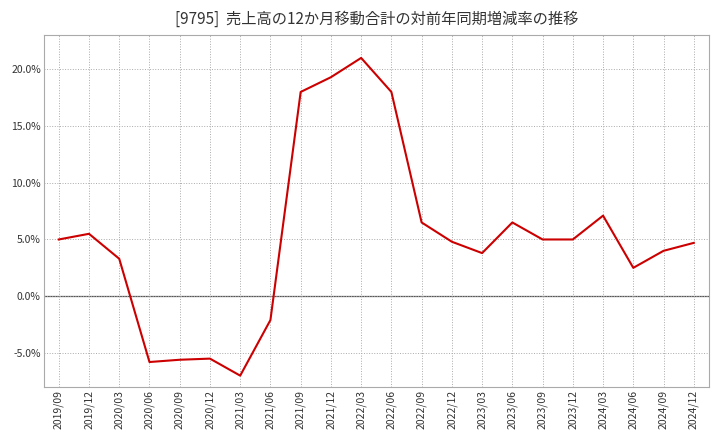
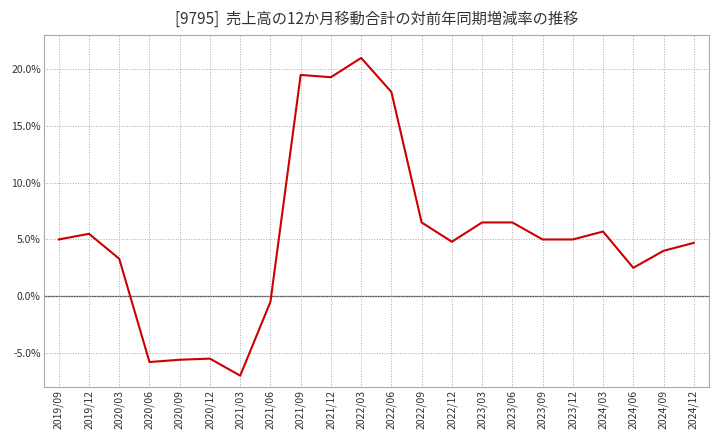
2021/06: -2.1% -> -0.5%
2021/09: 18.0% -> 19.5%
2023/03: 3.8% -> 6.5%
2024/03: 7.1% -> 5.7%
